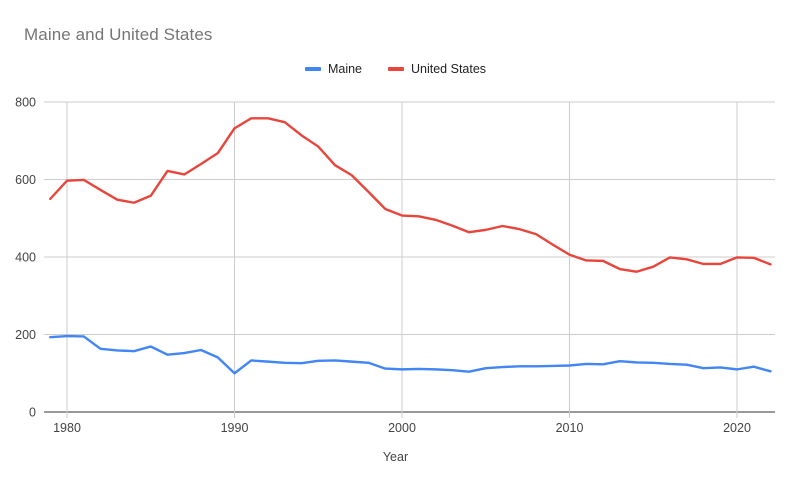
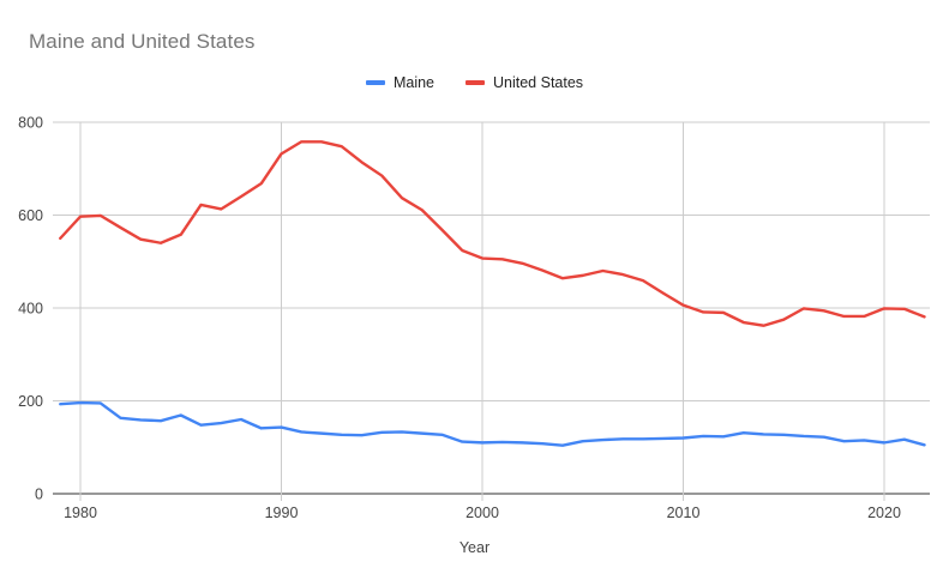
Maine/1990: 100 -> 140
